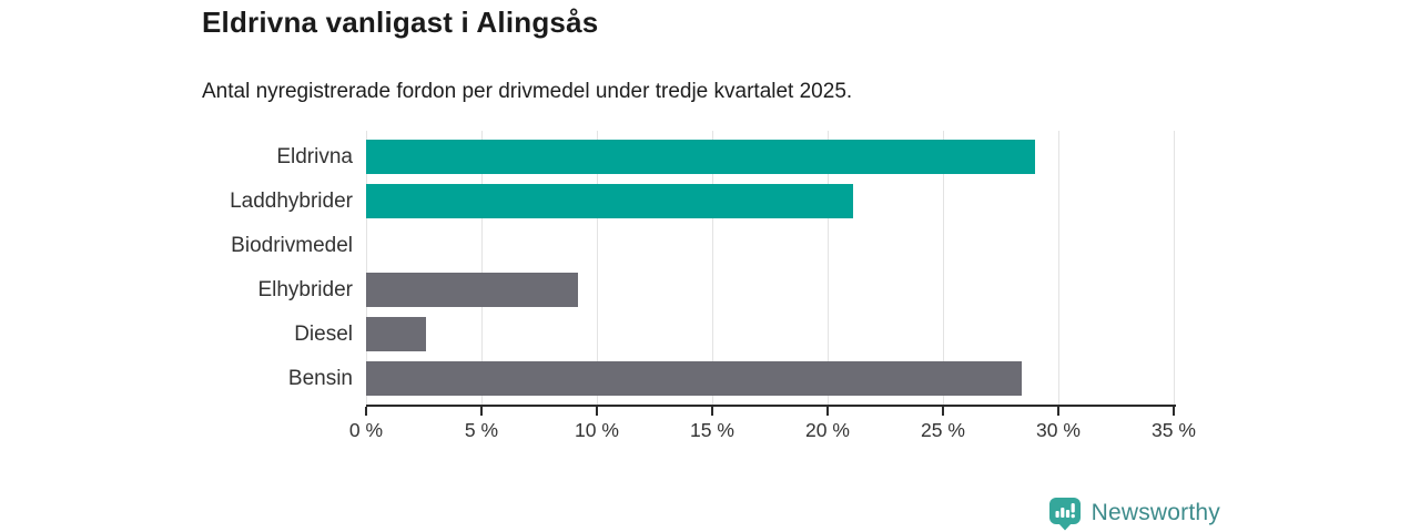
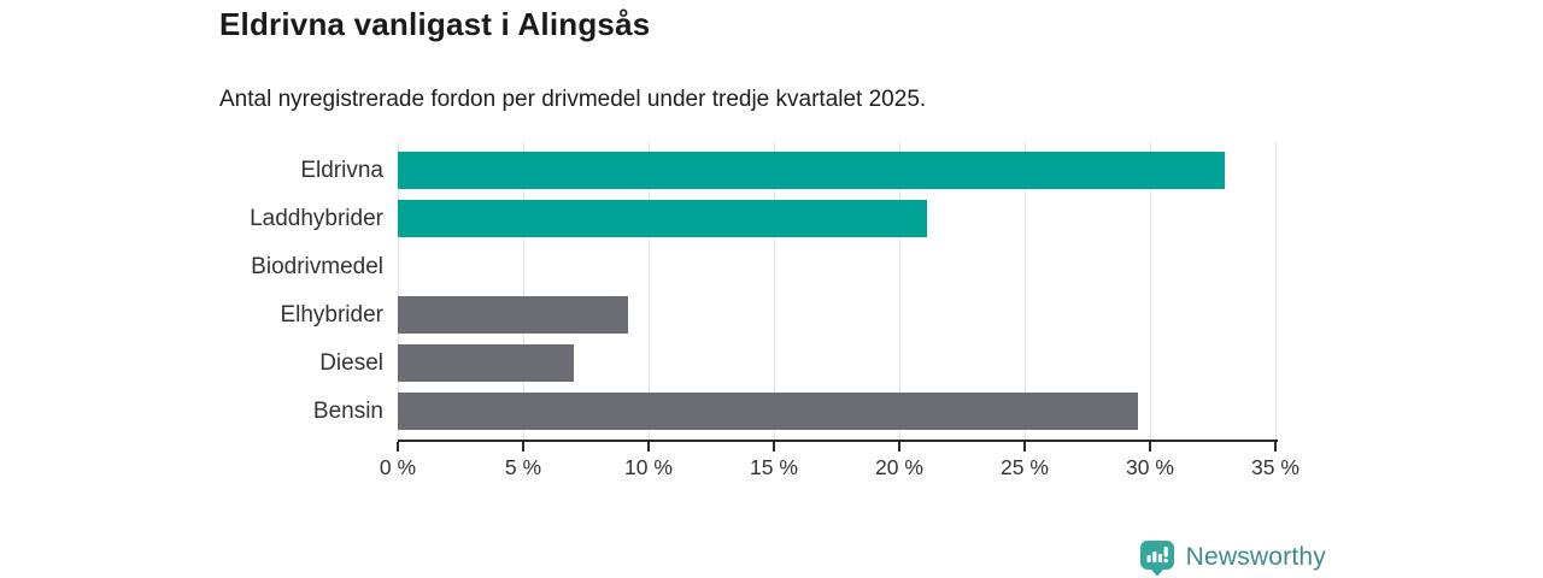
Eldrivna: 29.0% -> 33.0%
Diesel: 2.6% -> 7.0%
Bensin: 28.4% -> 29.5%
